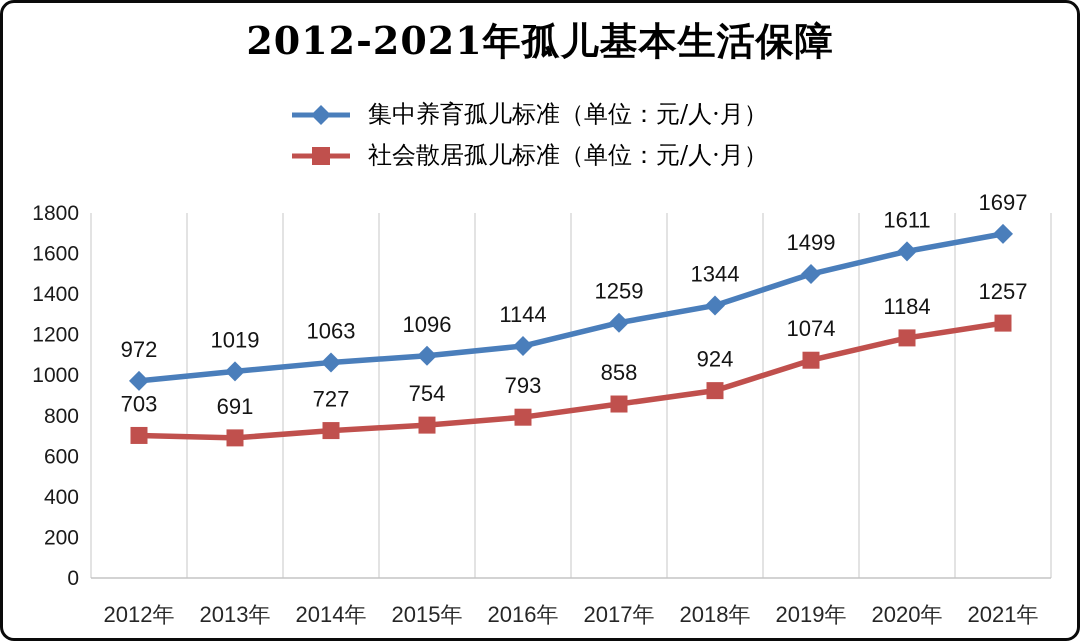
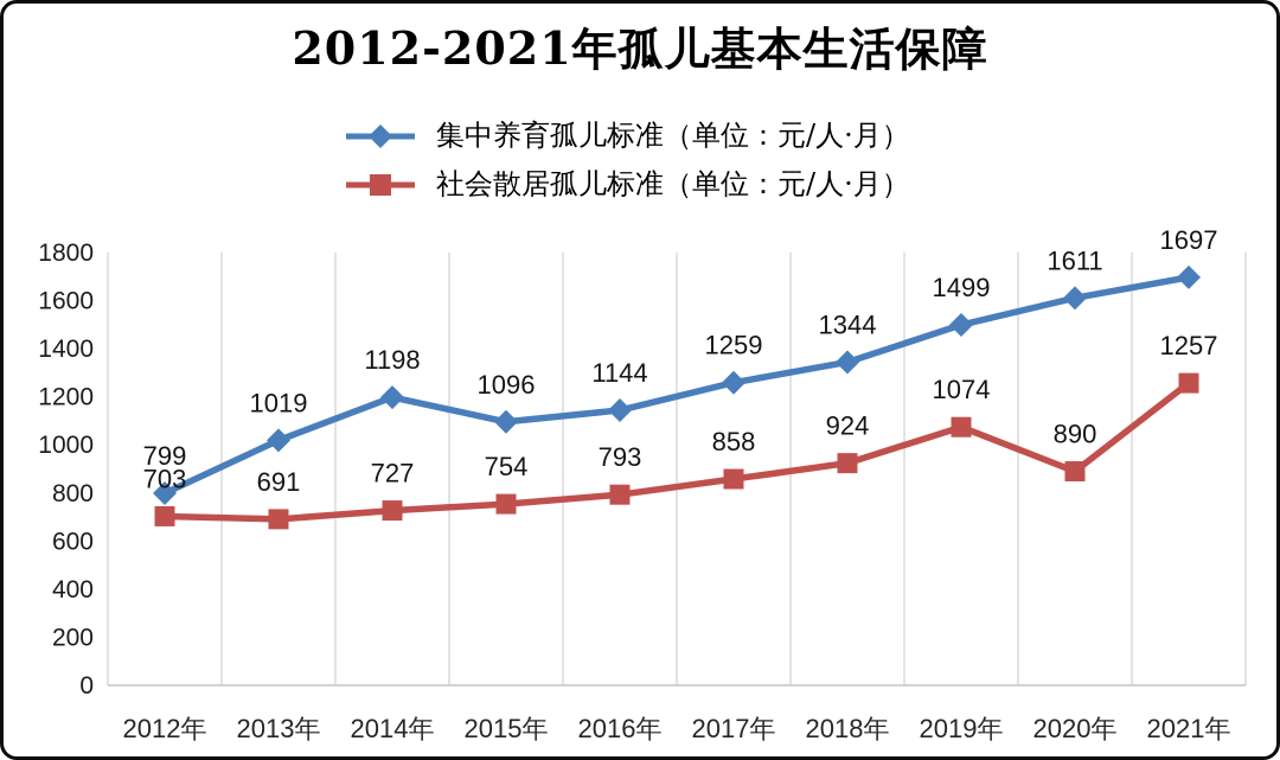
集中养育孤儿标准（单位：元/人·月）/2012年: 972 -> 799
集中养育孤儿标准（单位：元/人·月）/2014年: 1063 -> 1198
社会散居孤儿标准（单位：元/人·月）/2020年: 1184 -> 890
